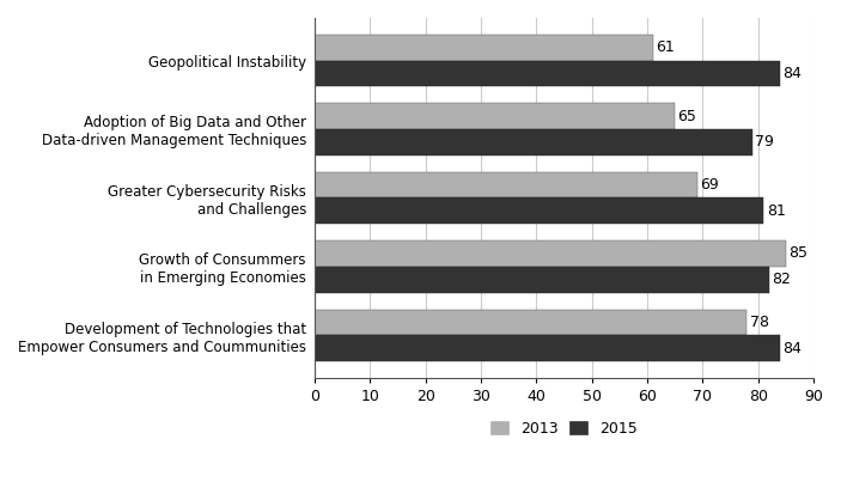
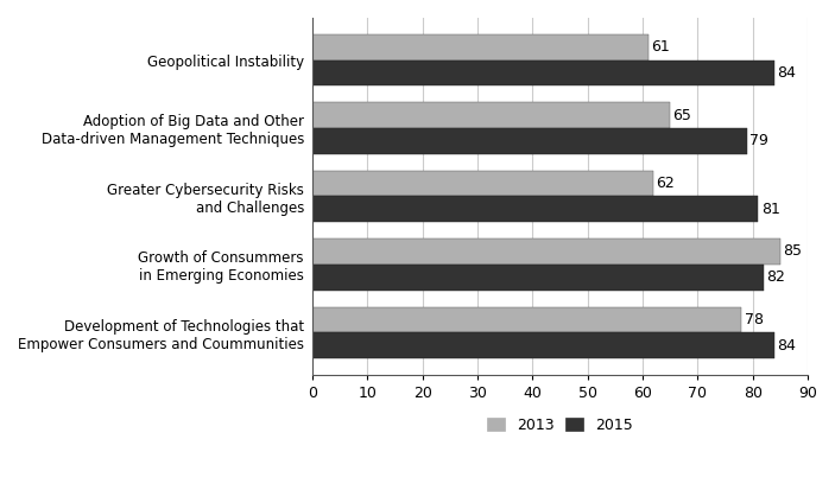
2013/Greater Cybersecurity Risks and Challenges: 69 -> 62
